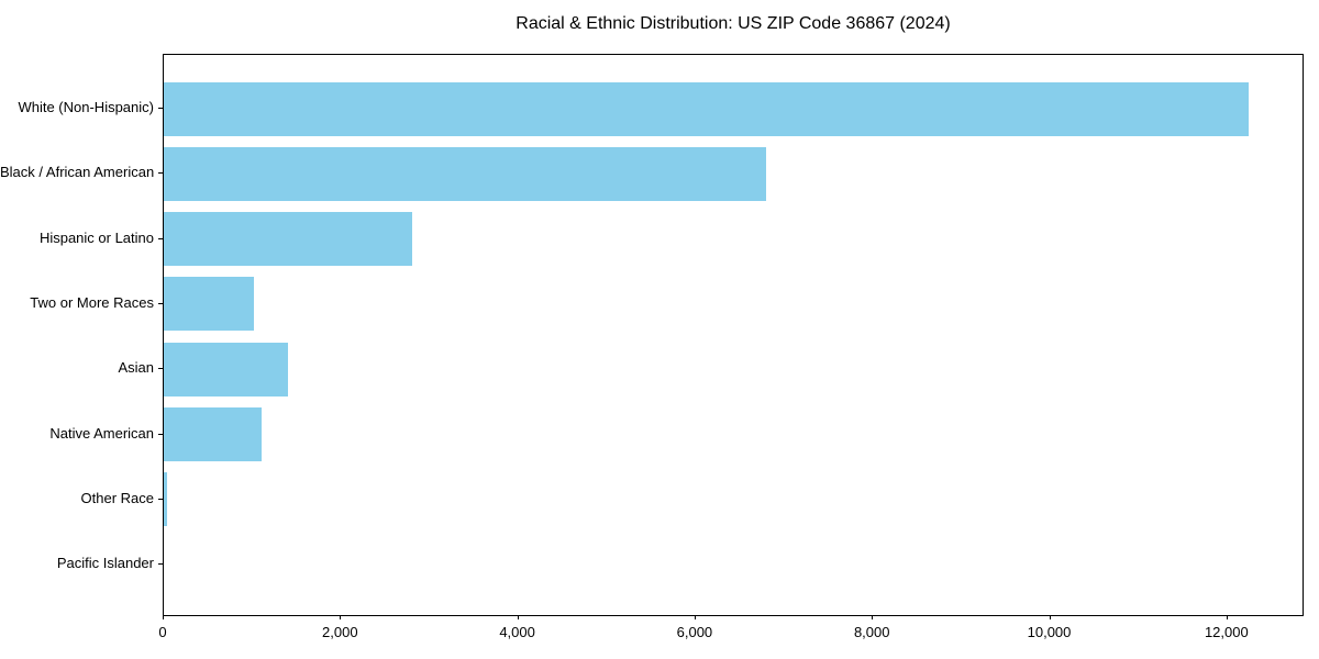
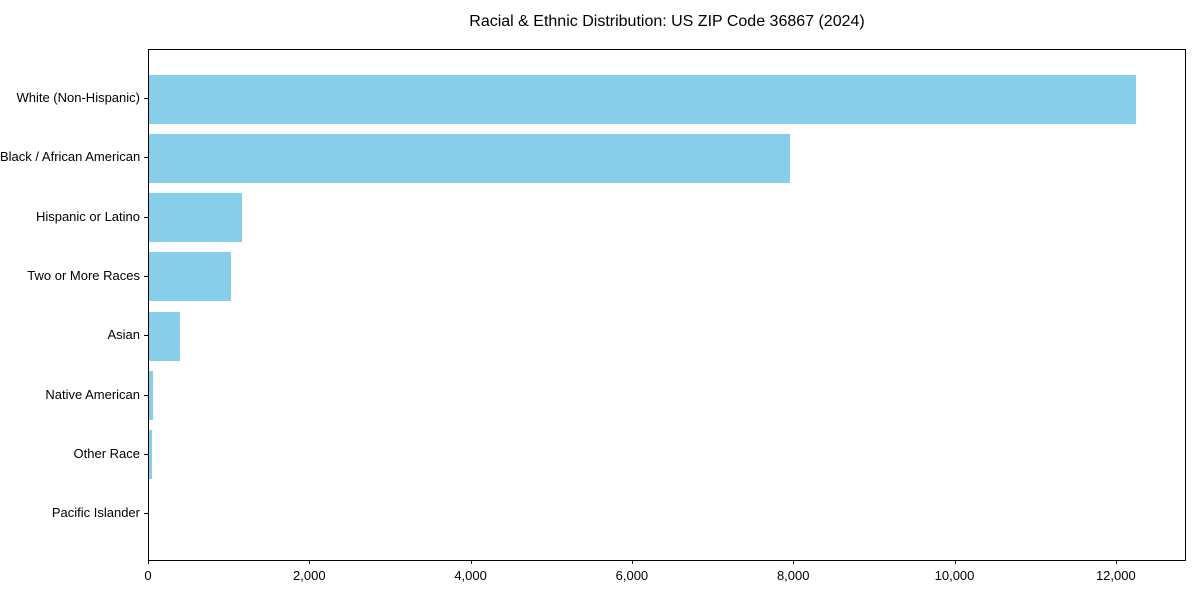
Black / African American: 6800 -> 8000
Hispanic or Latino: 2800 -> 1200
Asian: 1400 -> 400
Native American: 1100 -> 100
